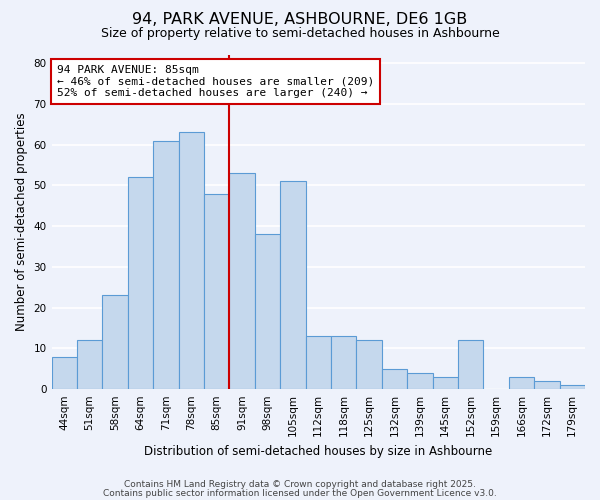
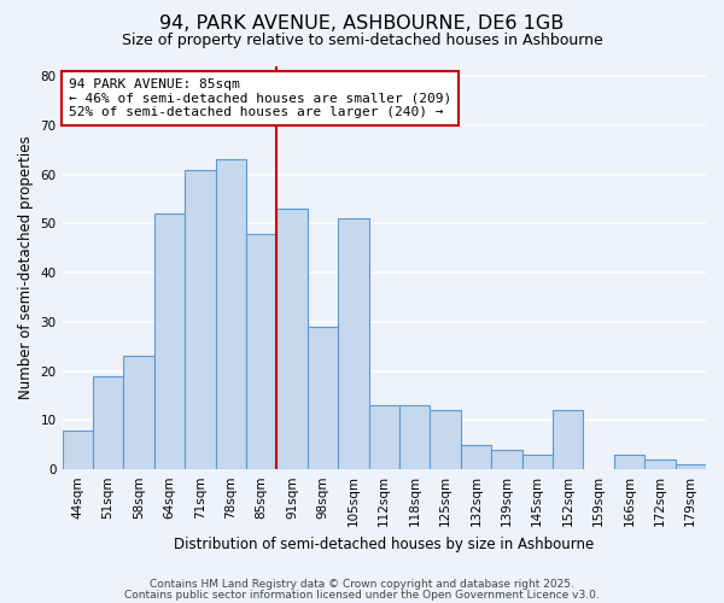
51sqm: 12 -> 19
98sqm: 38 -> 29
